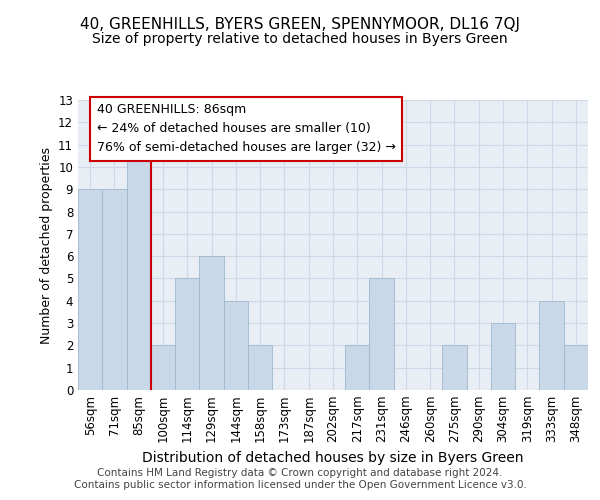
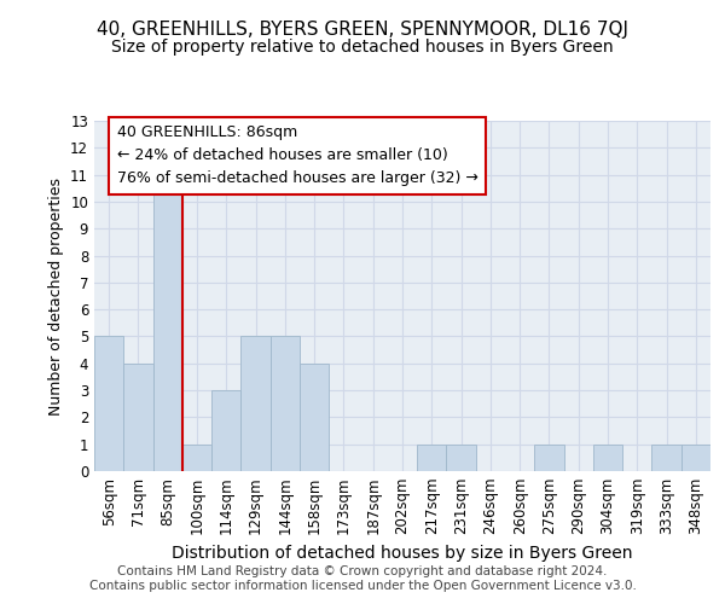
56sqm: 9 -> 5
71sqm: 9 -> 4
100sqm: 2 -> 1
114sqm: 5 -> 3
129sqm: 6 -> 5
144sqm: 4 -> 5
158sqm: 2 -> 4
217sqm: 2 -> 1
231sqm: 5 -> 1
275sqm: 2 -> 1
304sqm: 3 -> 1
333sqm: 4 -> 1
348sqm: 2 -> 1
